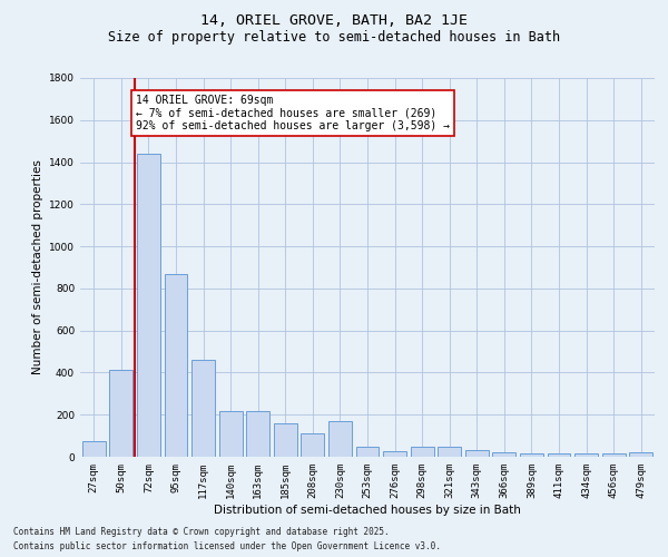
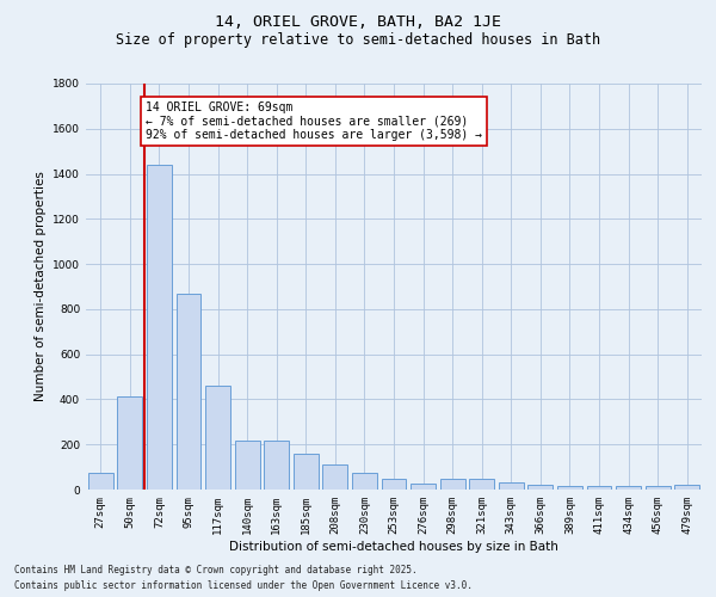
230sqm: 170 -> 80
